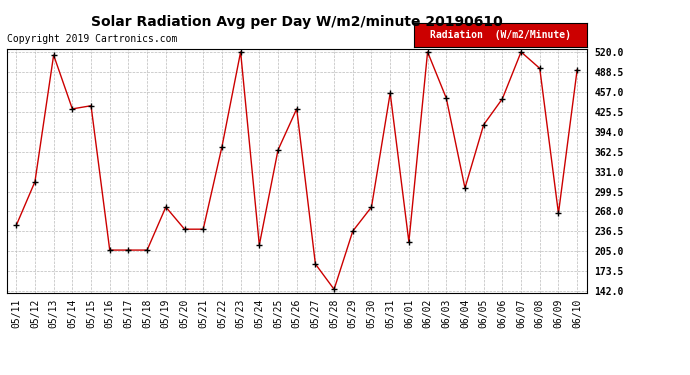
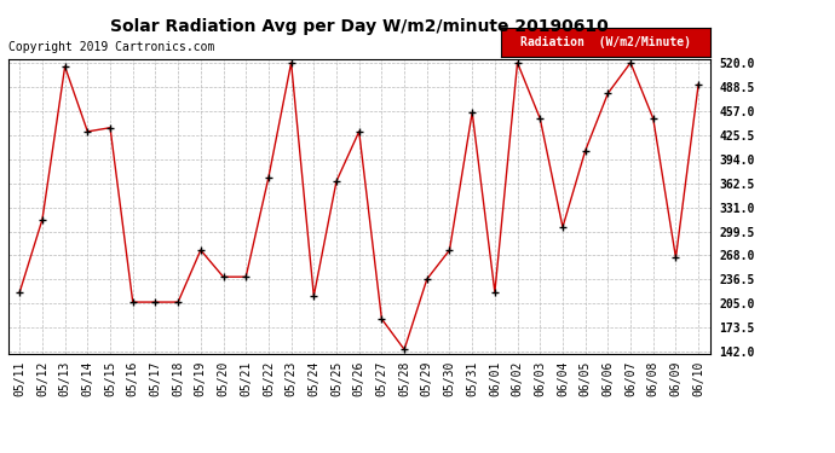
05/11: 246 -> 220
06/06: 446 -> 480
06/08: 494 -> 447
